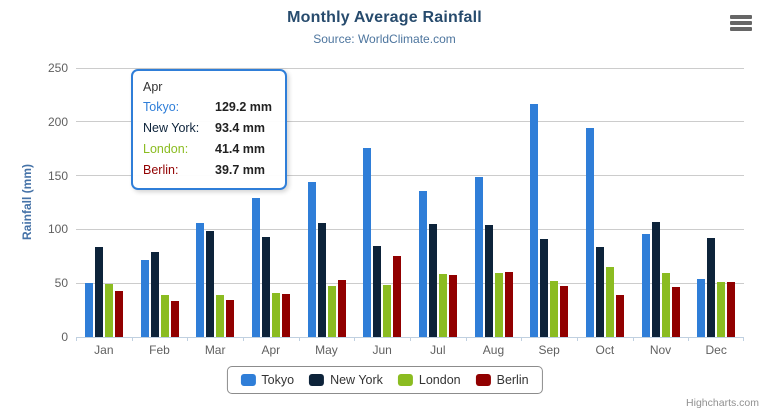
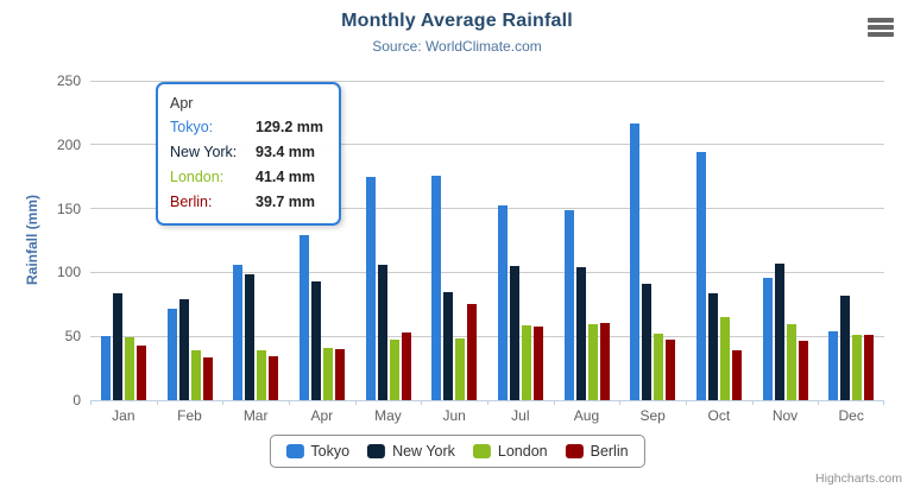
Tokyo/May: 144 -> 175
Tokyo/Jul: 136 -> 152
New York/Dec: 92 -> 82
